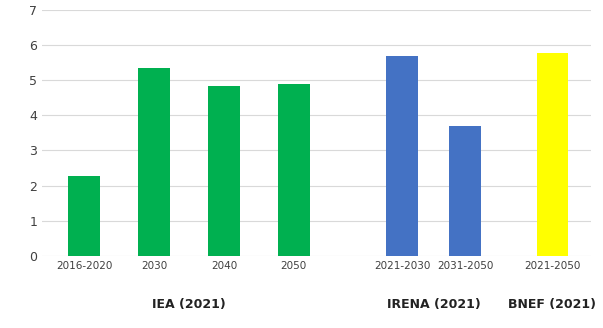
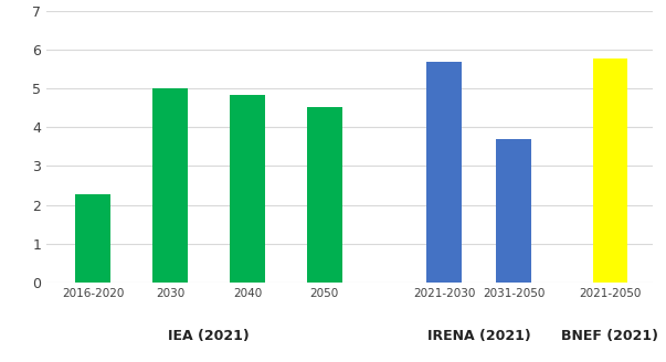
2030: 5.35 -> 5.00
2050: 4.90 -> 4.52
